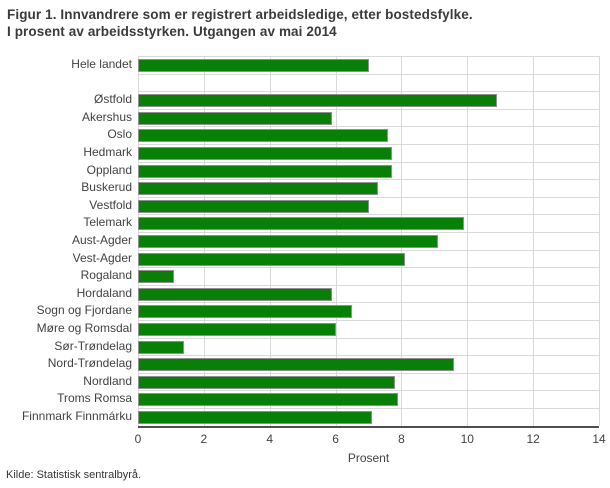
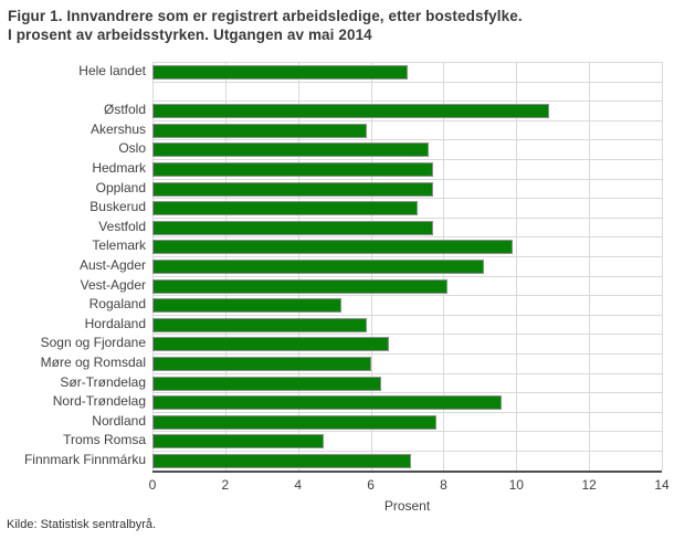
Vestfold: 7.0 -> 7.7
Rogaland: 1.1 -> 5.2
Sør-Trøndelag: 1.4 -> 6.3
Troms Romsa: 7.9 -> 4.7
